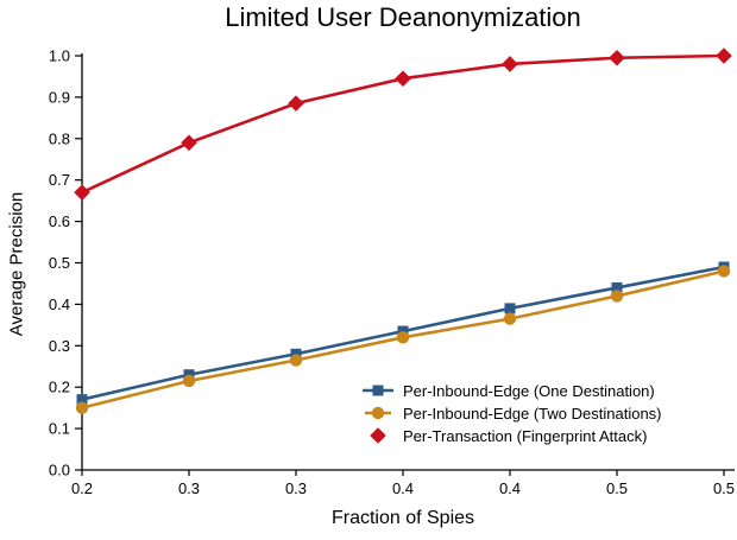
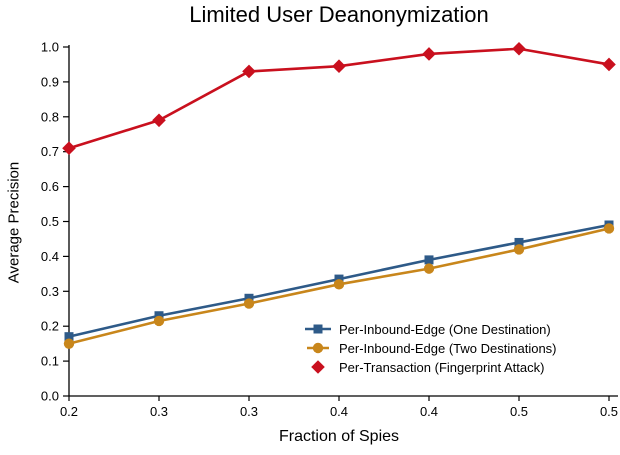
Per-Transaction (Fingerprint Attack)/0.2: 0.67 -> 0.71
Per-Transaction (Fingerprint Attack)/0.3: 0.89 -> 0.93
Per-Transaction (Fingerprint Attack)/0.5: 1.00 -> 0.95
